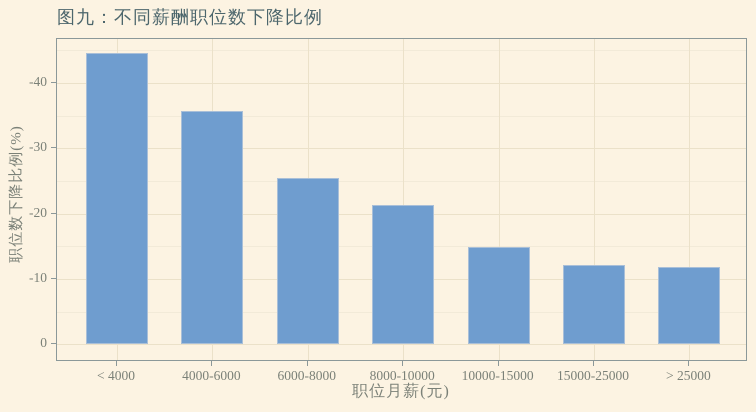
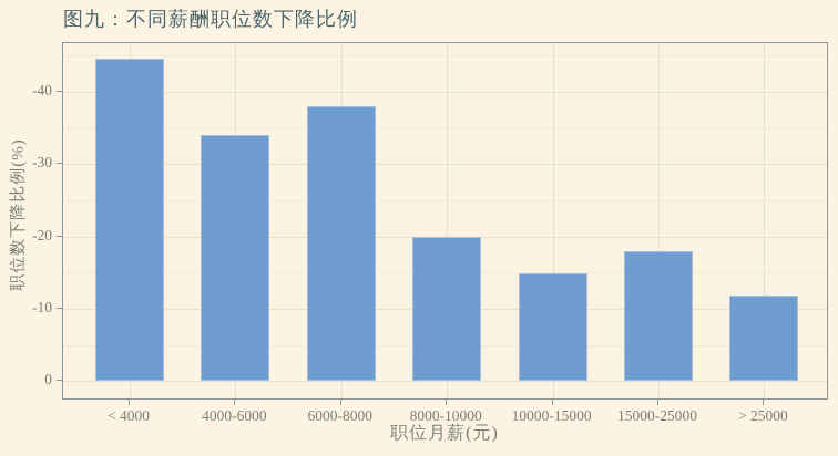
4000-6000: -36 -> -34
6000-8000: -26 -> -38
8000-10000: -21 -> -20
15000-25000: -12 -> -18
